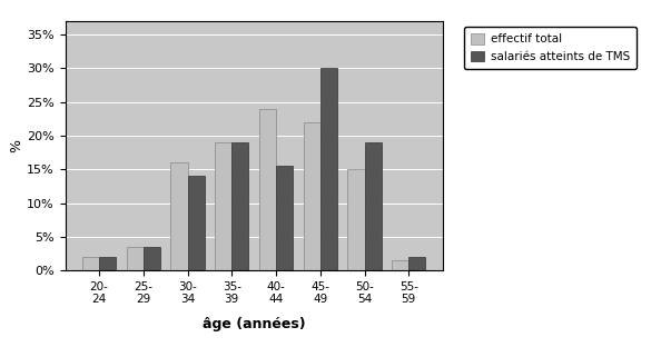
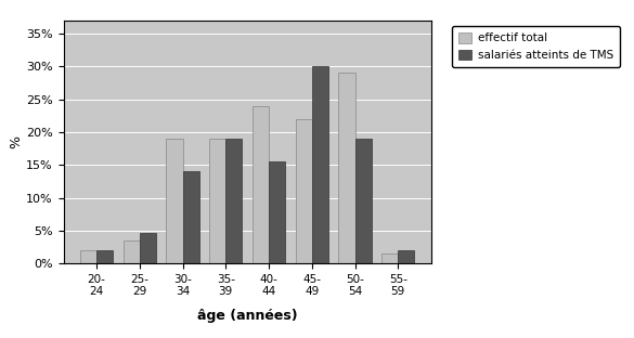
salariés atteints de TMS/25- 29: 3.5% -> 4.6%
effectif total/30- 34: 16.0% -> 19.0%
effectif total/50- 54: 15.0% -> 29.0%
